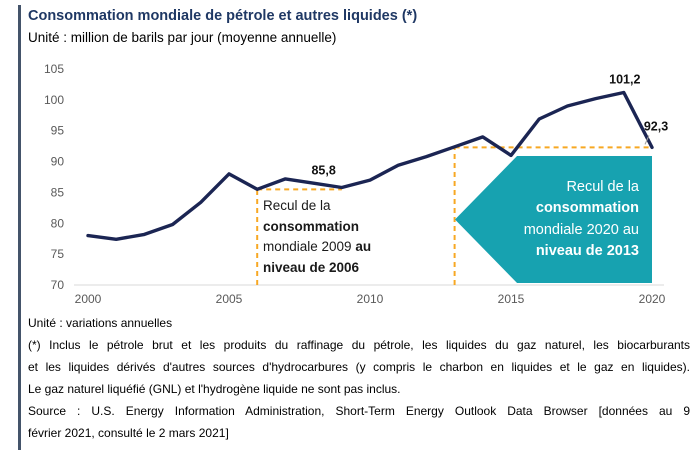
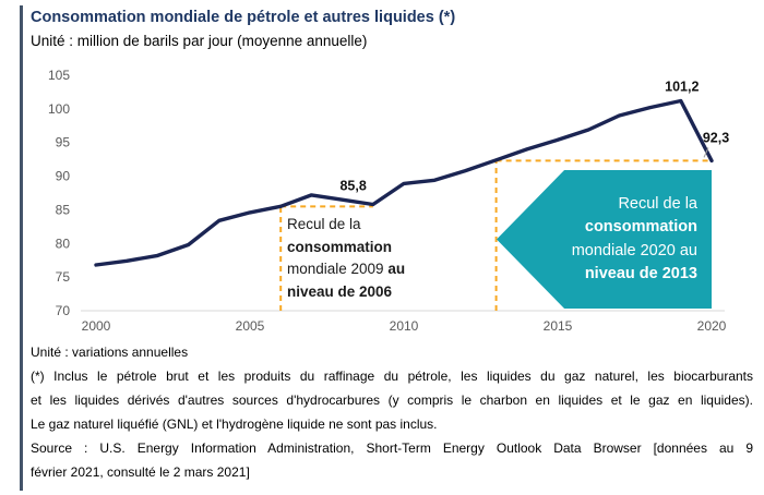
2000: 78 -> 77
2005: 88 -> 85
2010: 87 -> 89
2015: 91 -> 95
